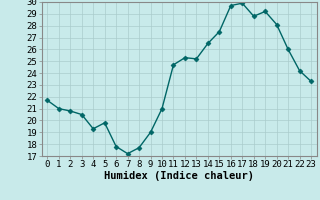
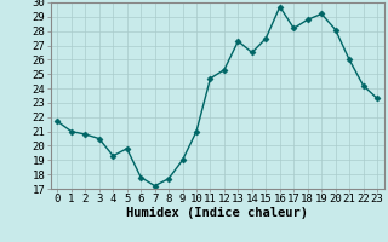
13: 25.2 -> 27.3
17: 29.9 -> 28.2
